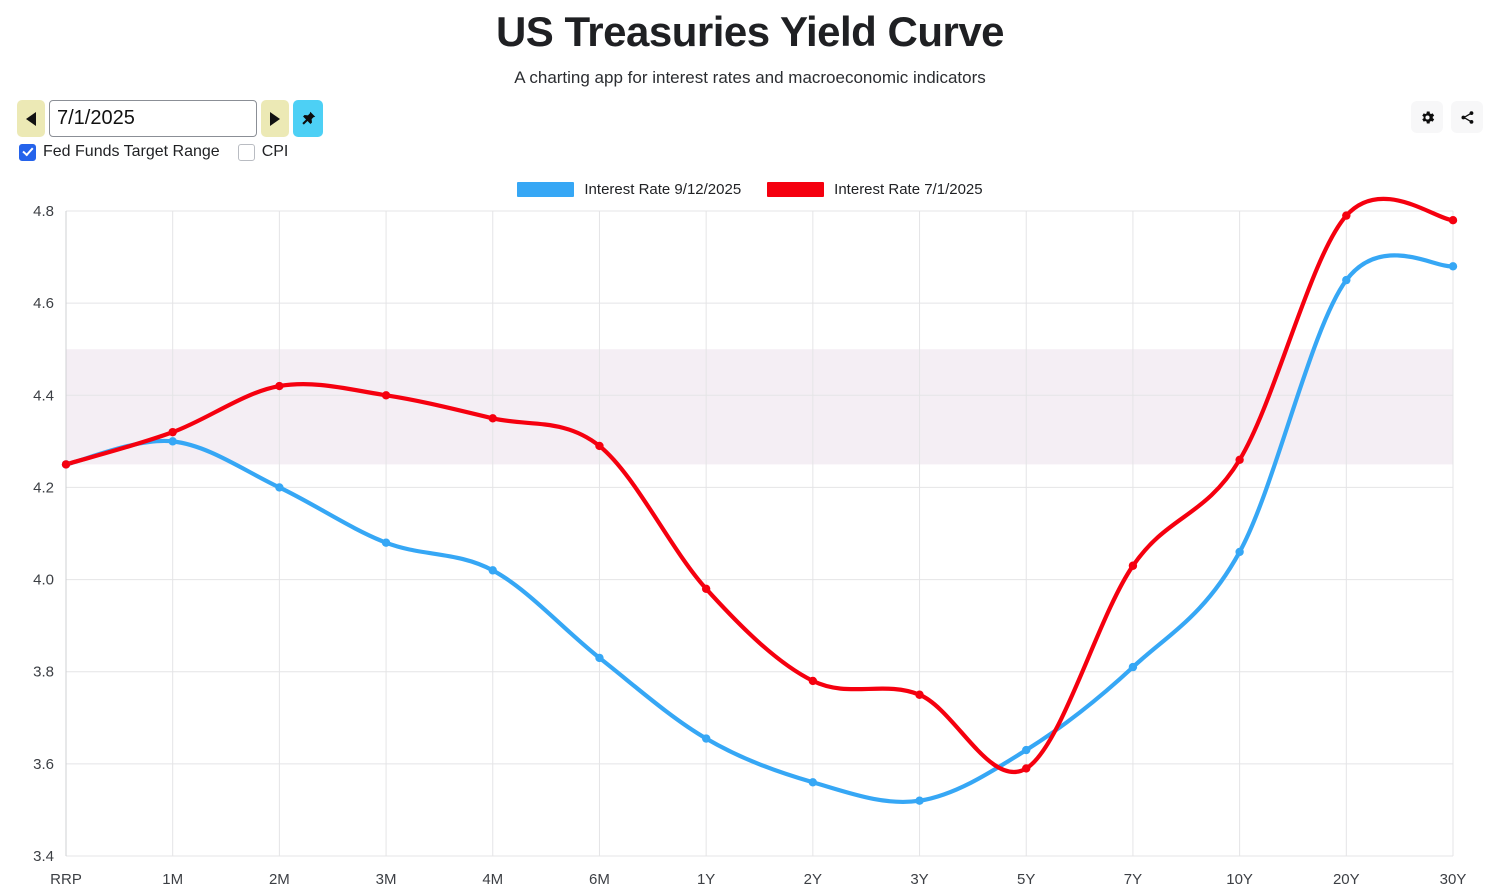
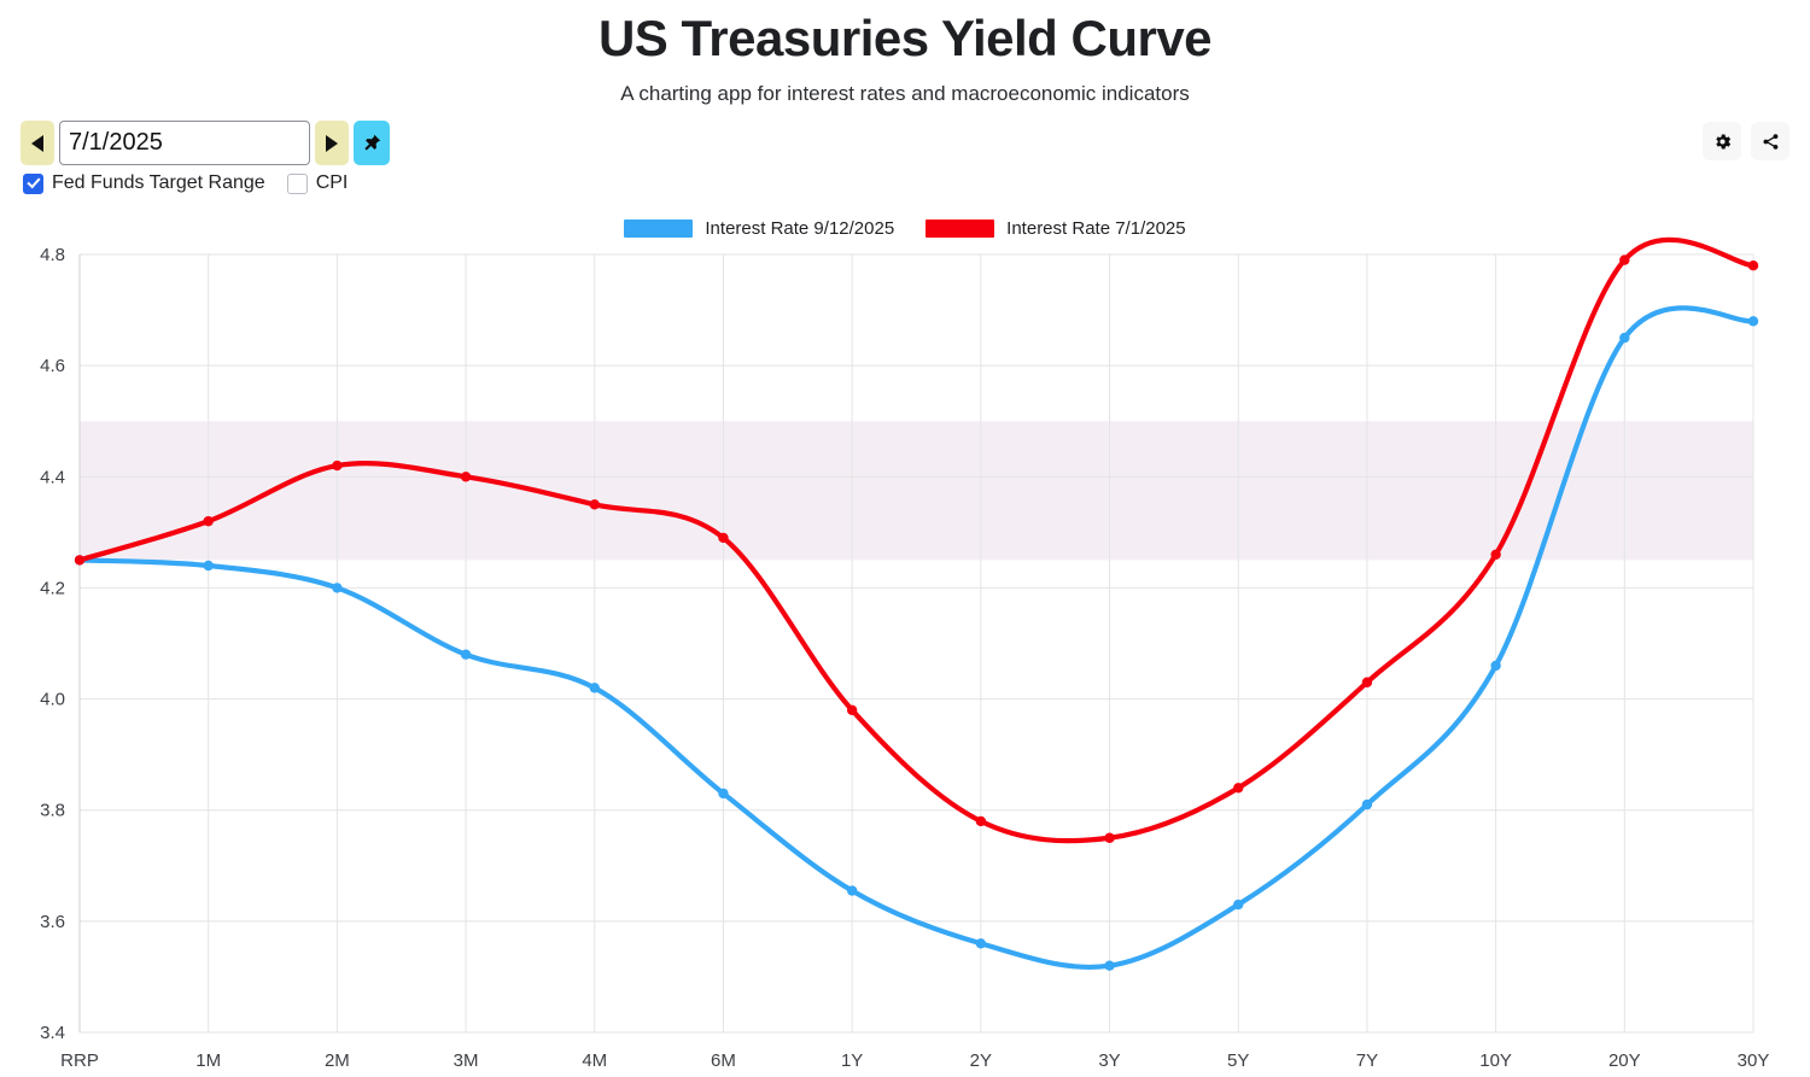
Interest Rate 9/12/2025/1M: 4.30 -> 4.24
Interest Rate 7/1/2025/5Y: 3.59 -> 3.84
